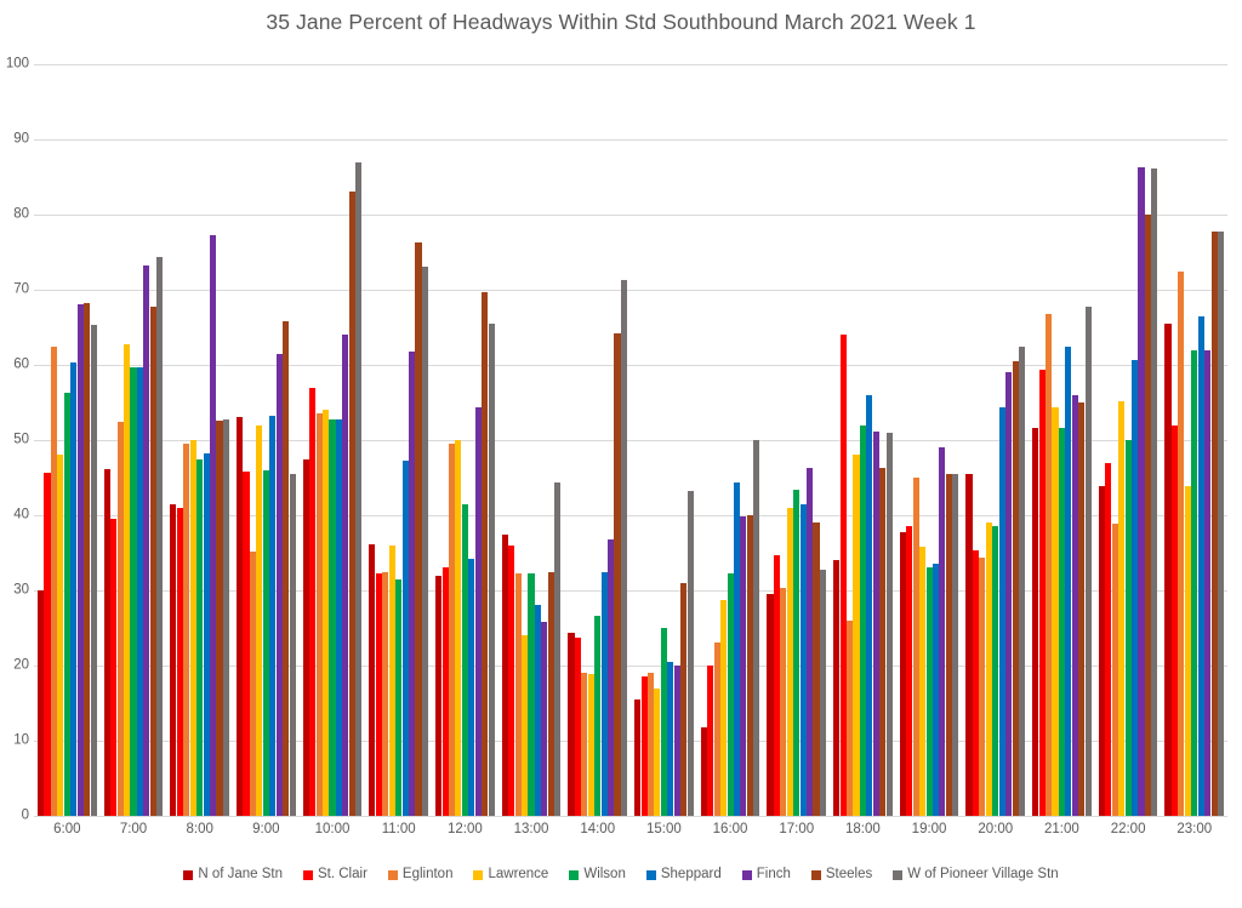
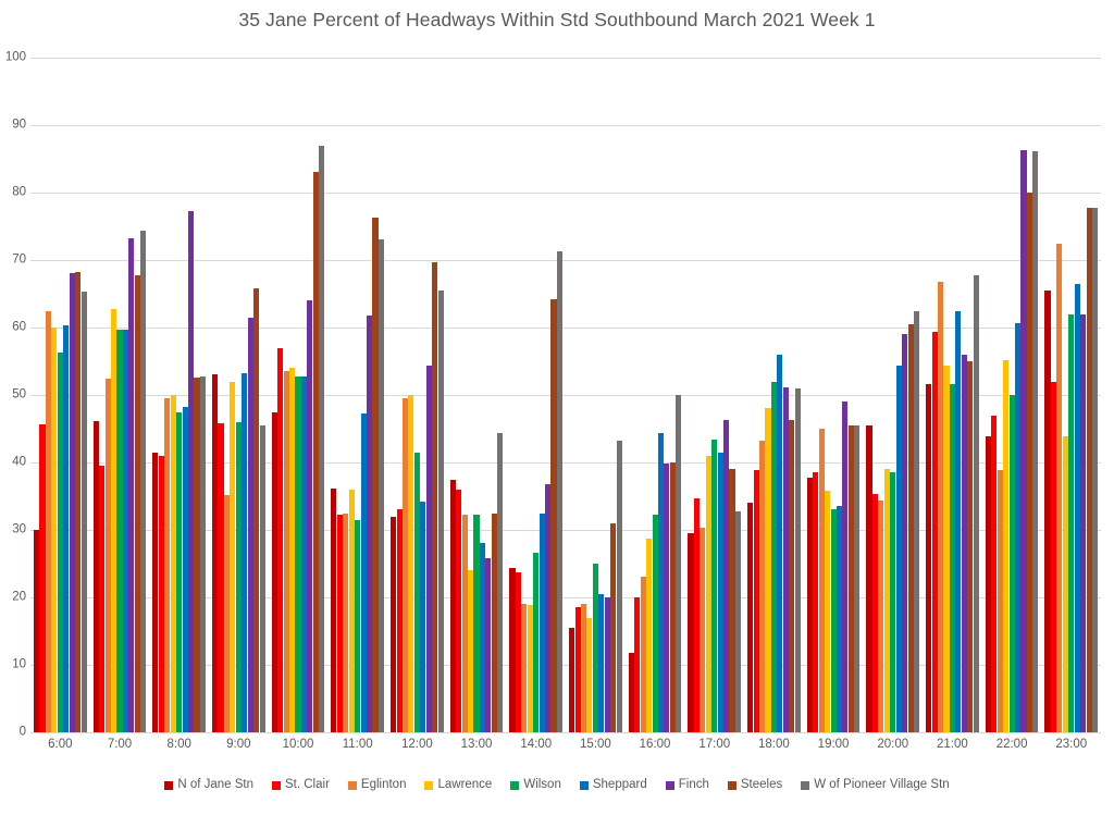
Lawrence/6:00: 48 -> 60
St. Clair/18:00: 64 -> 39
Eglinton/18:00: 26 -> 43
